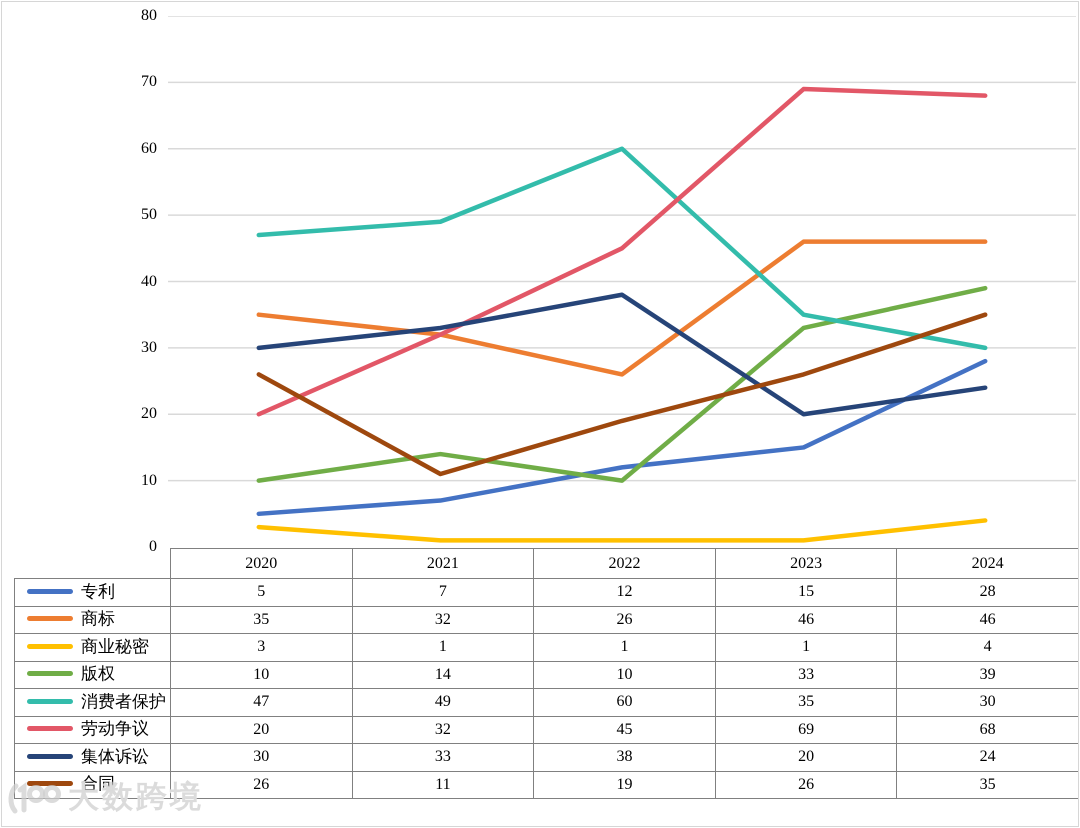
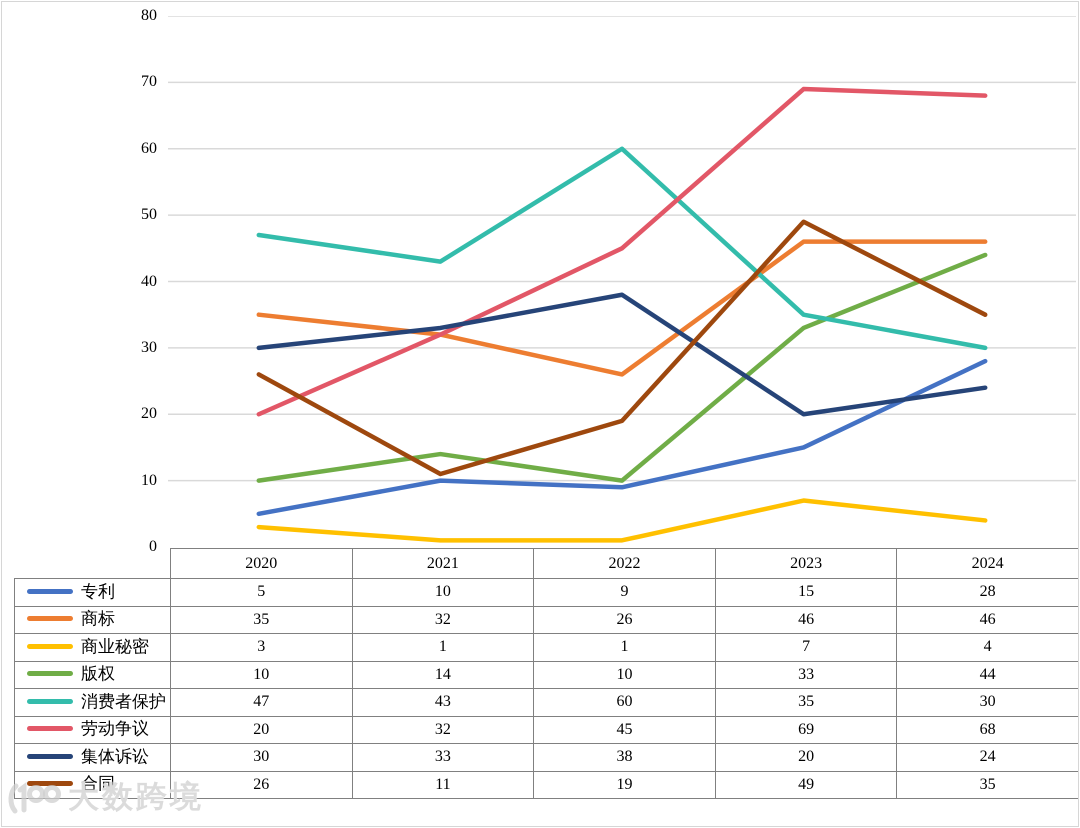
专利/2021: 7 -> 10
消费者保护/2021: 49 -> 43
专利/2022: 12 -> 9
商业秘密/2023: 1 -> 7
合同/2023: 26 -> 49
版权/2024: 39 -> 44
